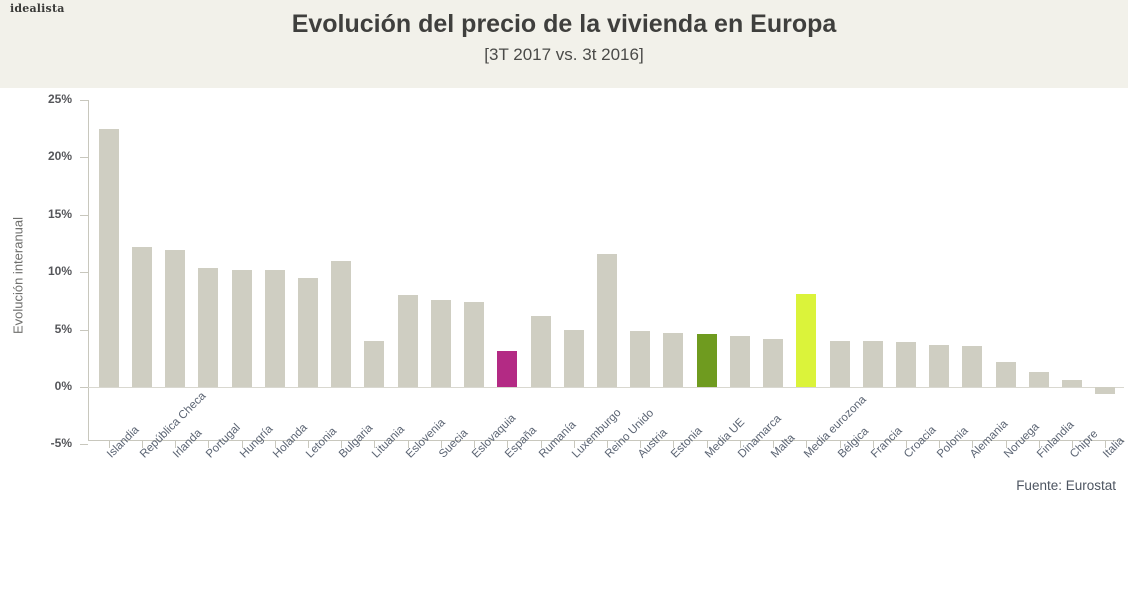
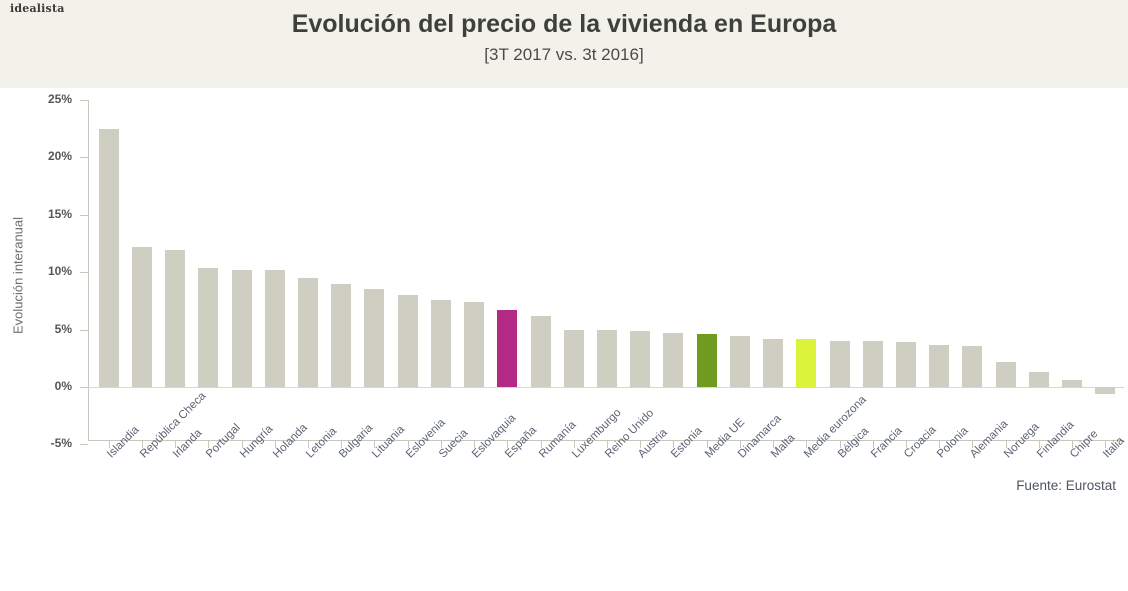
Bulgaria: 11.0% -> 9.0%
Lituania: 4.0% -> 8.5%
España: 3.1% -> 6.7%
Reino Unido: 11.6% -> 5.0%
Media eurozona: 8.1% -> 4.2%
